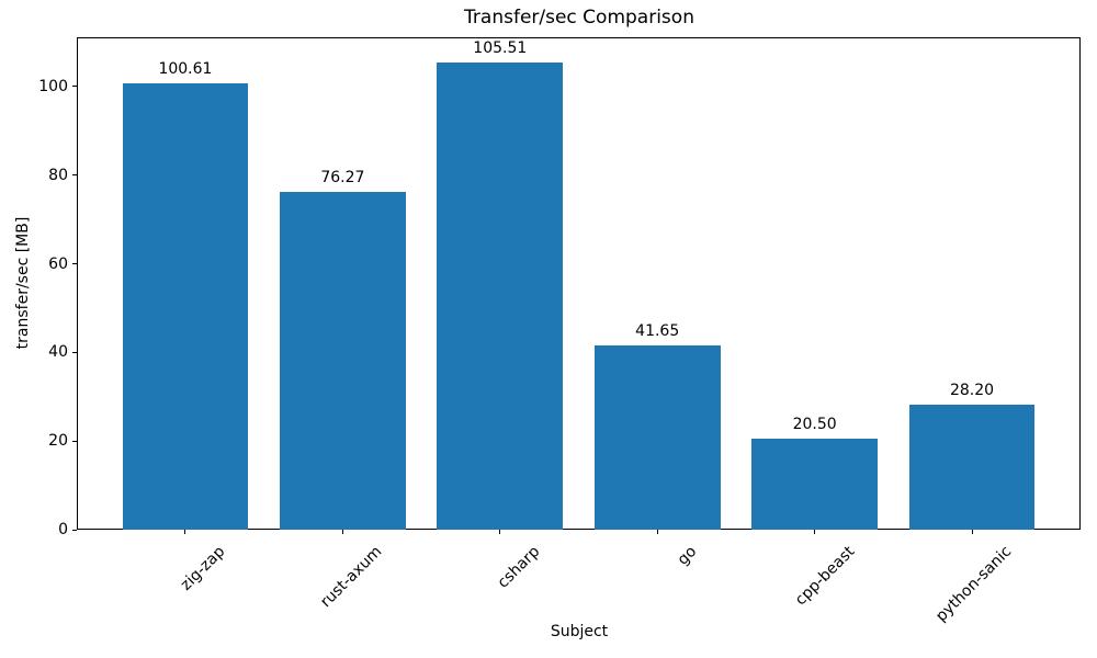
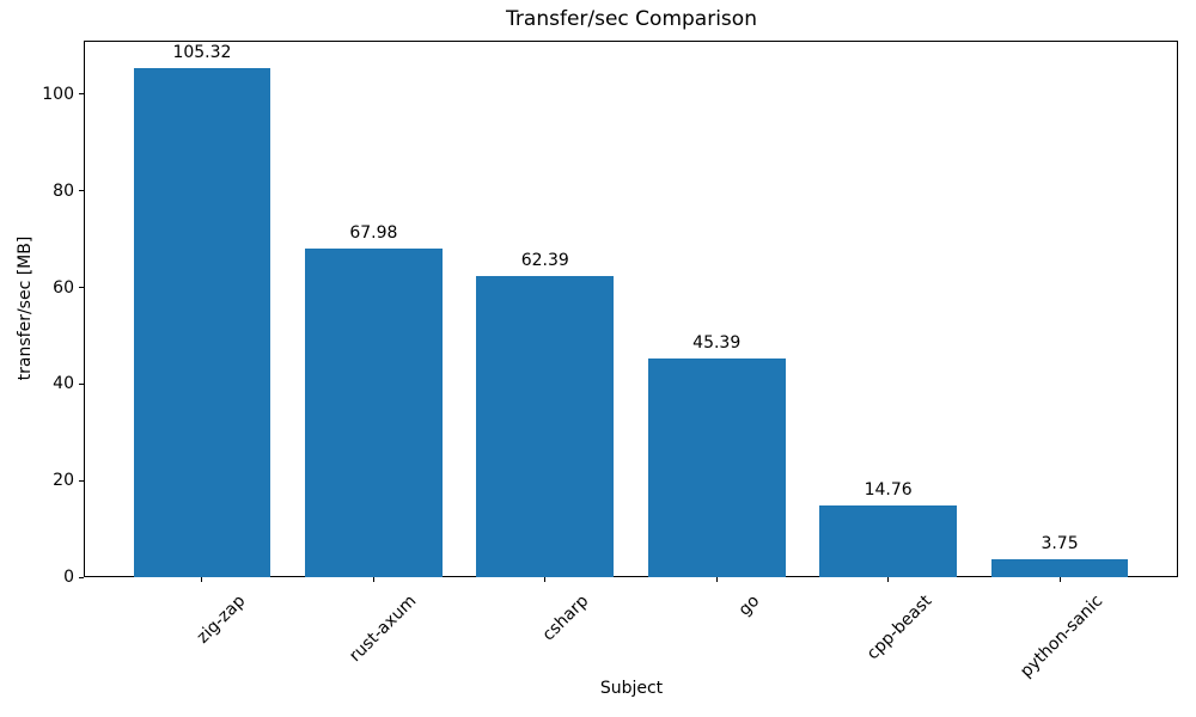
zig-zap: 100.61 -> 105.32
rust-axum: 76.27 -> 67.98
csharp: 105.51 -> 62.39
go: 41.65 -> 45.39
cpp-beast: 20.50 -> 14.76
python-sanic: 28.20 -> 3.75
